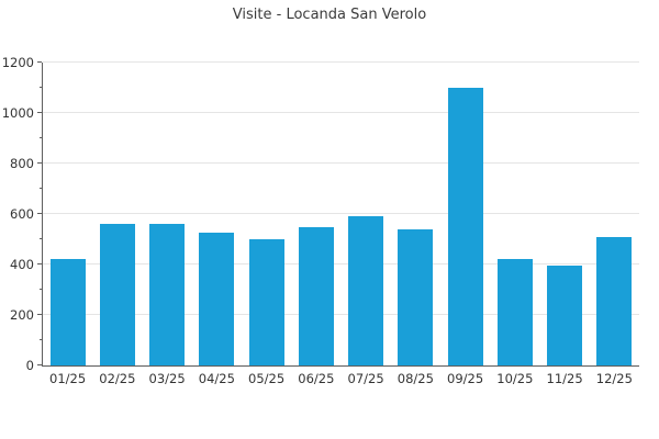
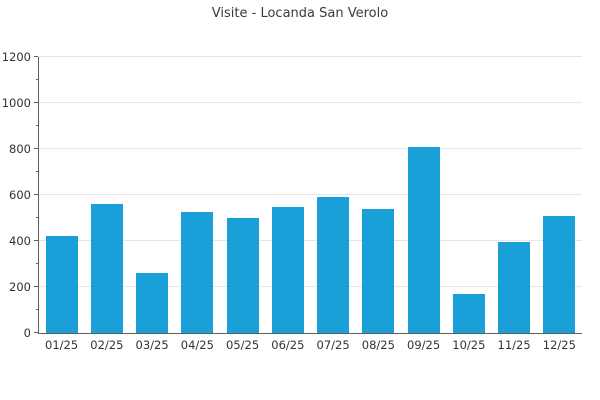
03/25: 560 -> 260
09/25: 1100 -> 810
10/25: 420 -> 170
